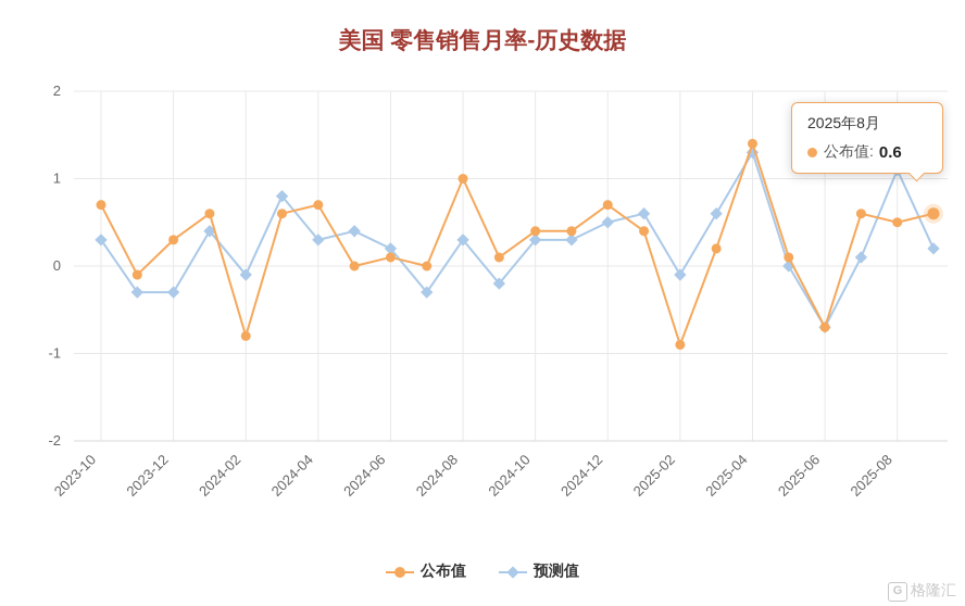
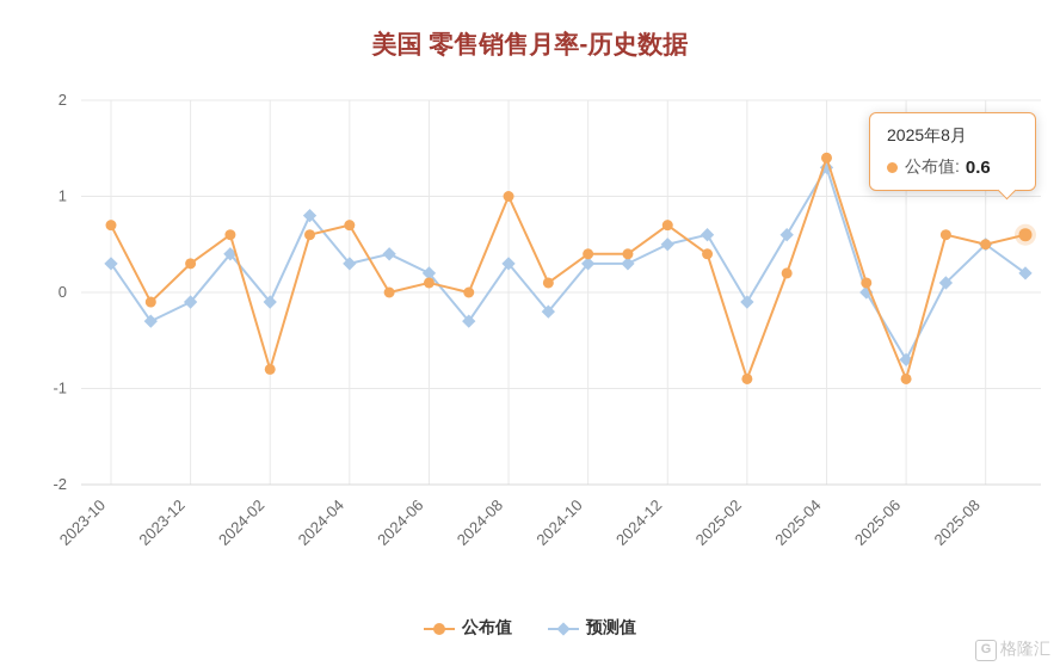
预测值/2023-12: -0.3 -> -0.1
公布值/2025-06: -0.7 -> -0.9
预测值/2025-08: 1.1 -> 0.5
